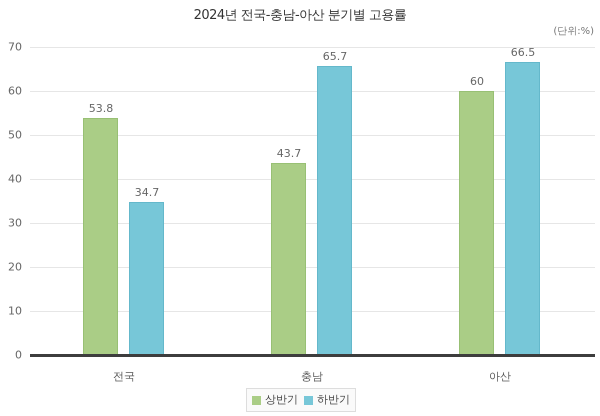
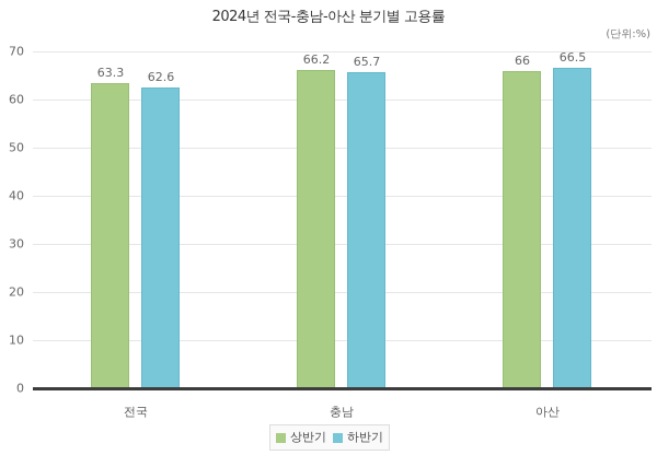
상반기/전국: 53.8 -> 63.3
하반기/전국: 34.7 -> 62.6
상반기/충남: 43.7 -> 66.2
상반기/아산: 60 -> 66
